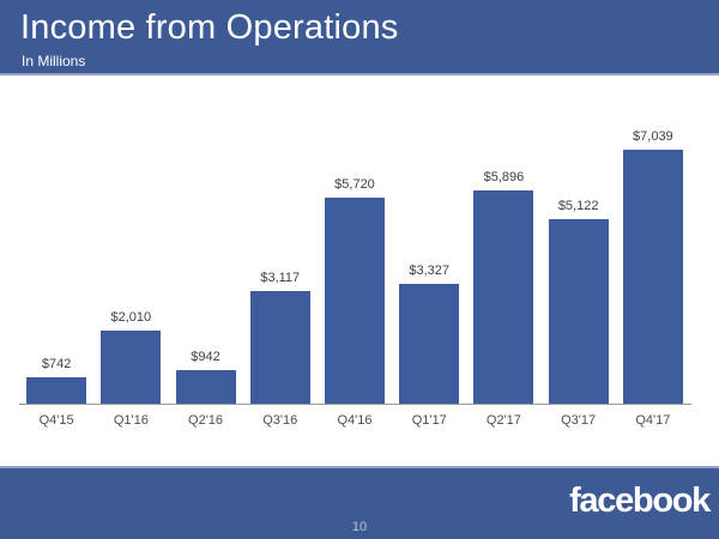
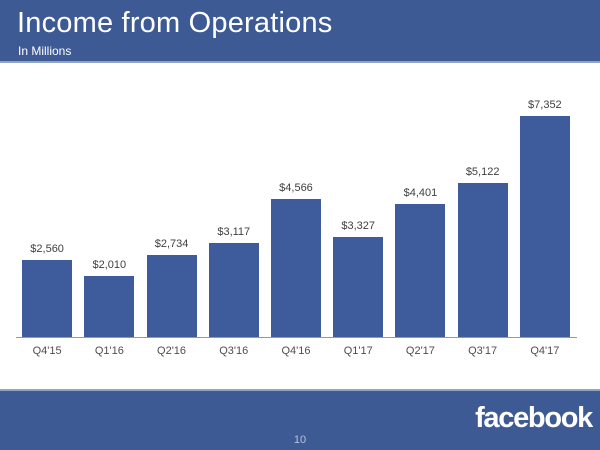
Q4'15: $742 -> $2,560
Q2'16: $942 -> $2,734
Q4'16: $5,720 -> $4,566
Q2'17: $5,896 -> $4,401
Q4'17: $7,039 -> $7,352
